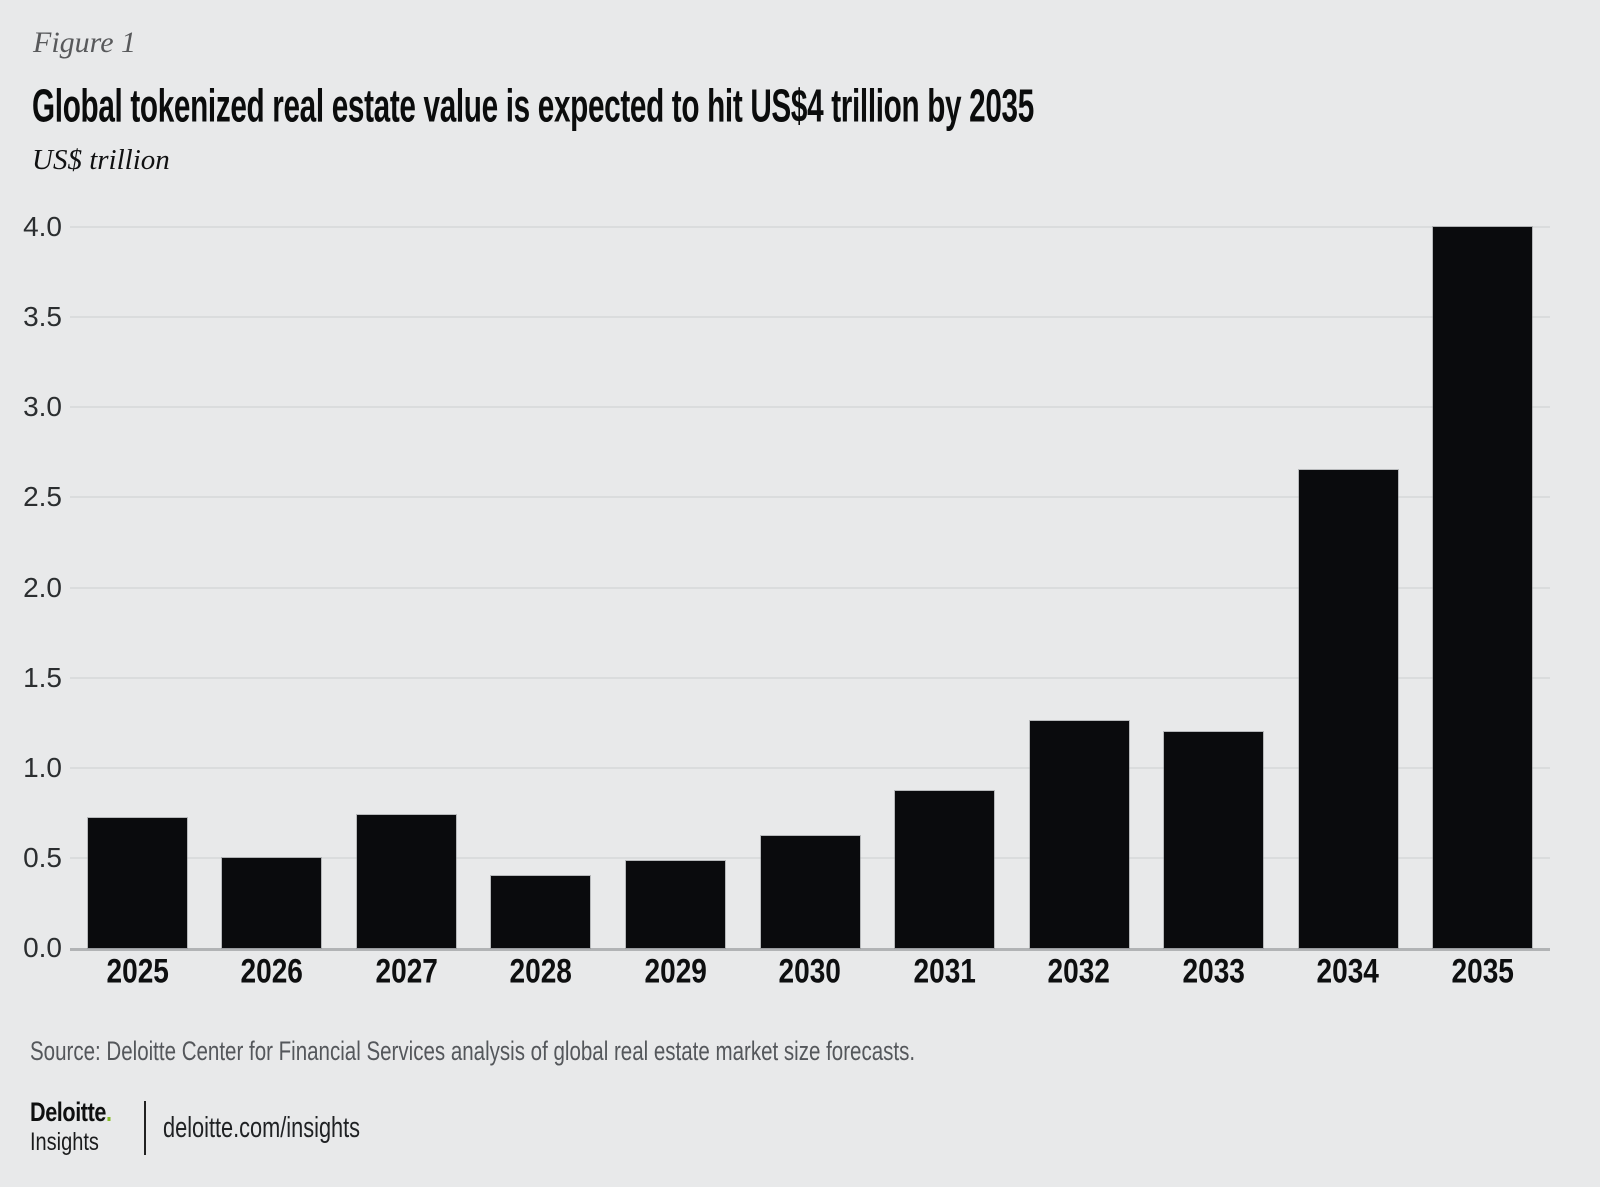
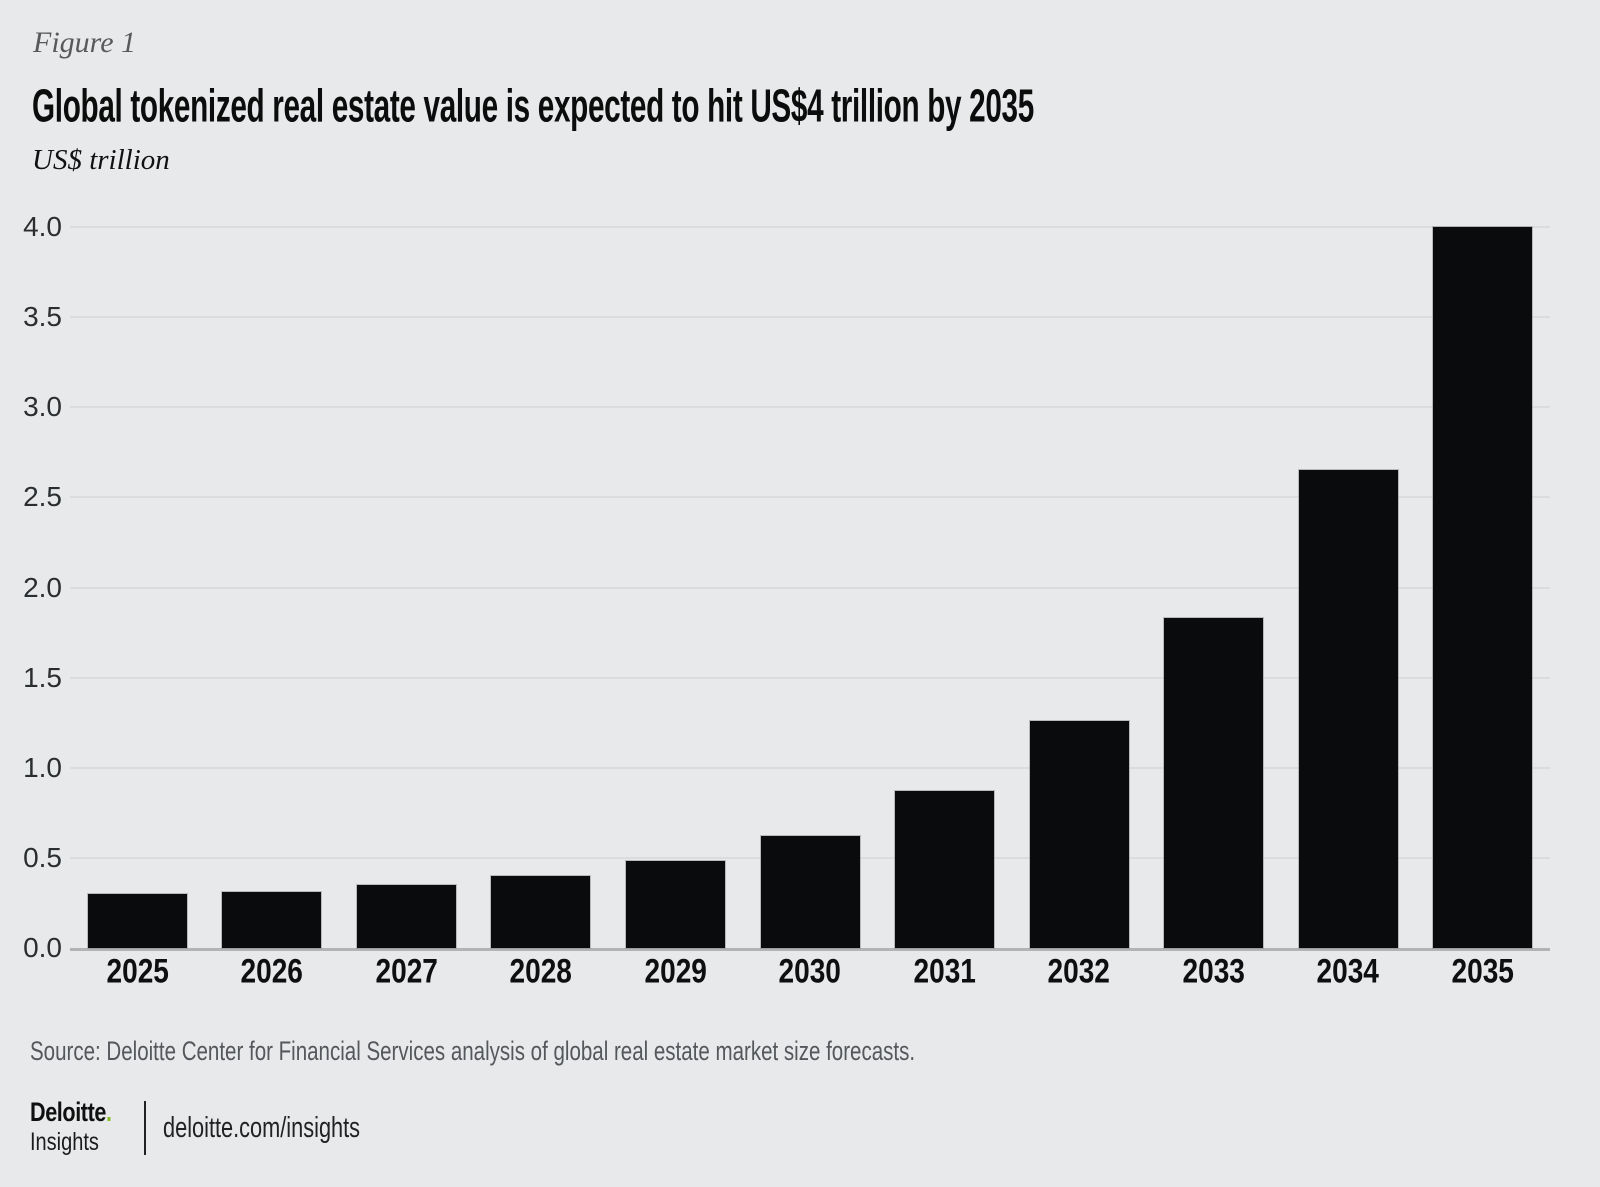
2025: 0.72 -> 0.30
2026: 0.50 -> 0.31
2027: 0.74 -> 0.35
2033: 1.20 -> 1.83
